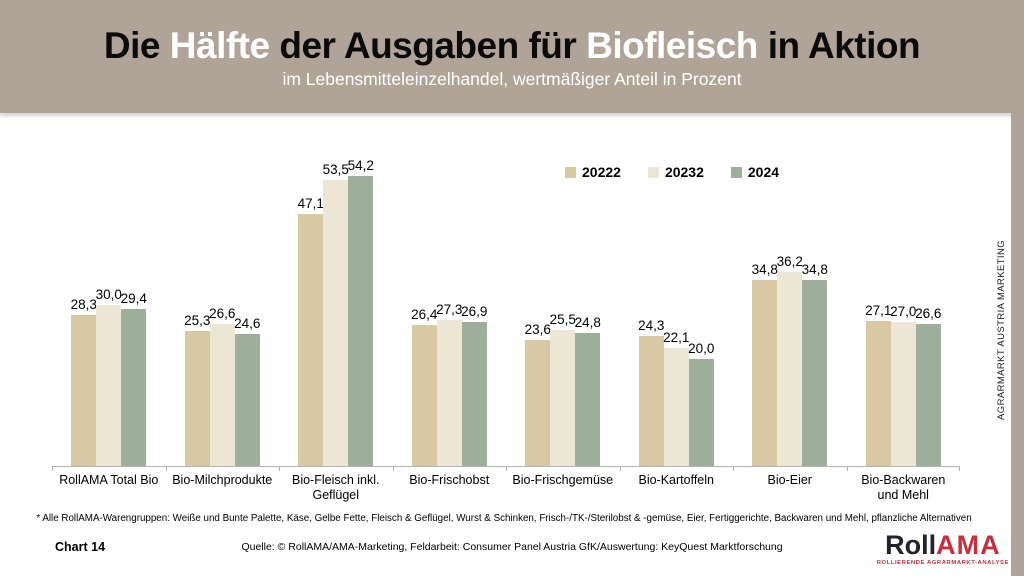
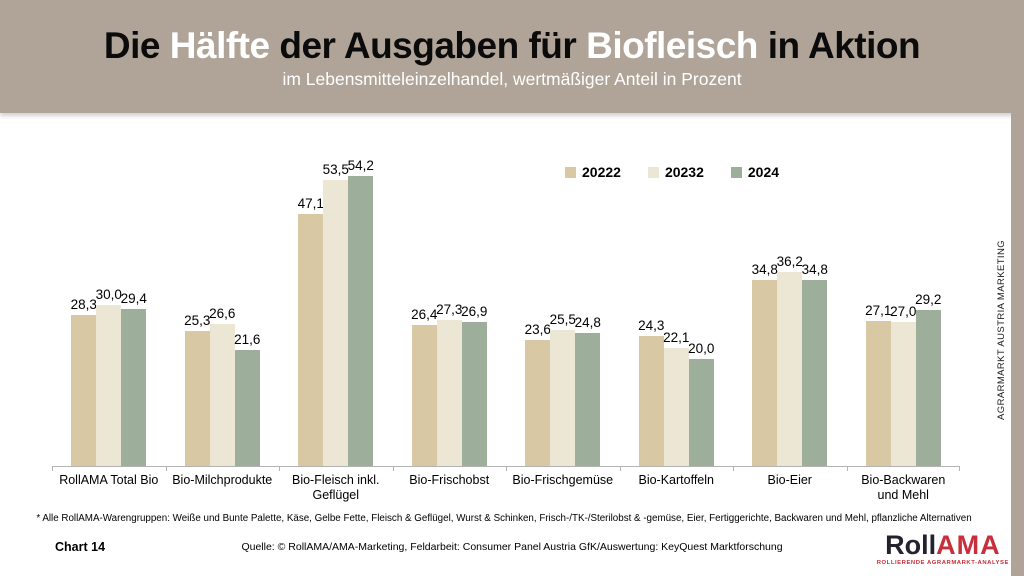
2024/Bio-Milchprodukte: 24,6 -> 21,6
2024/Bio-Backwaren und Mehl: 26,6 -> 29,2
